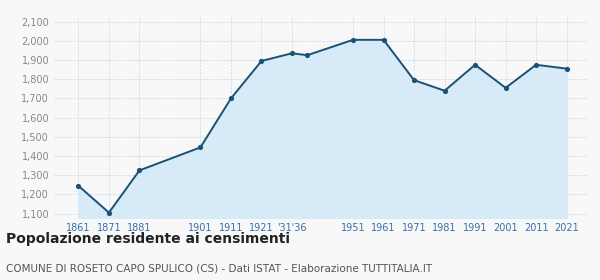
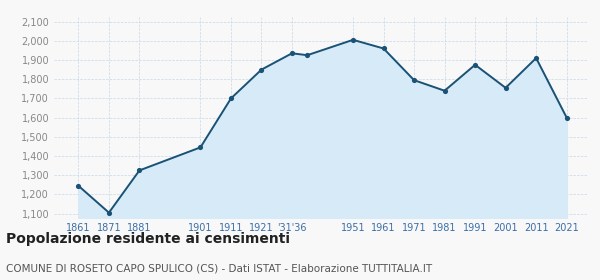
1921: 1,900 -> 1,850
1961: 2,000 -> 1,960
2011: 1,880 -> 1,910
2021: 1,860 -> 1,600
